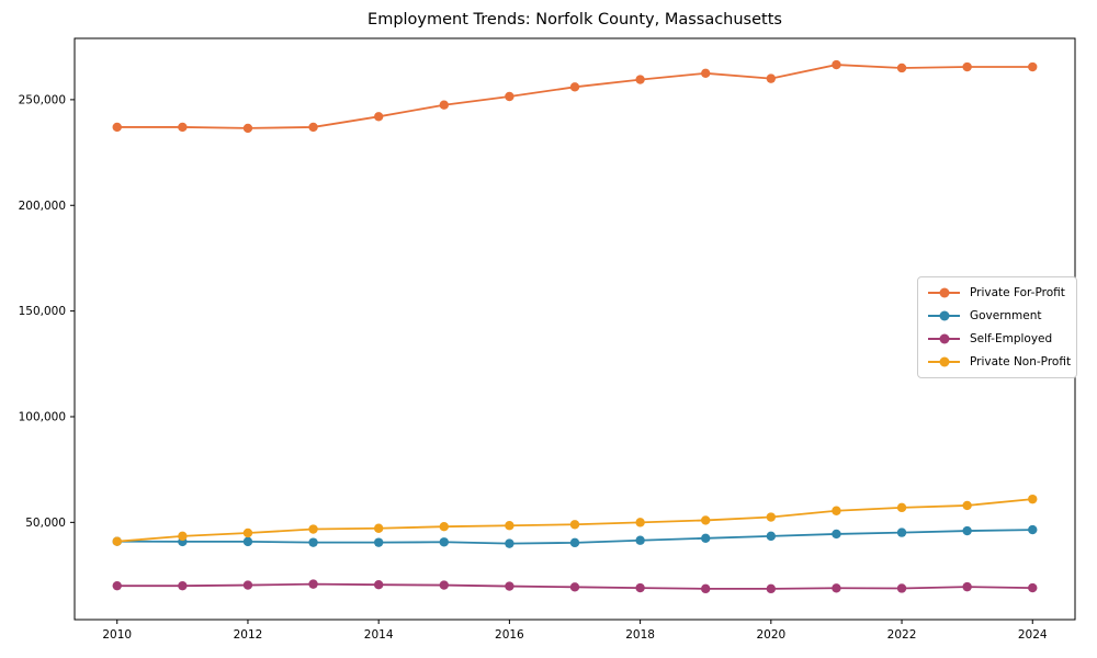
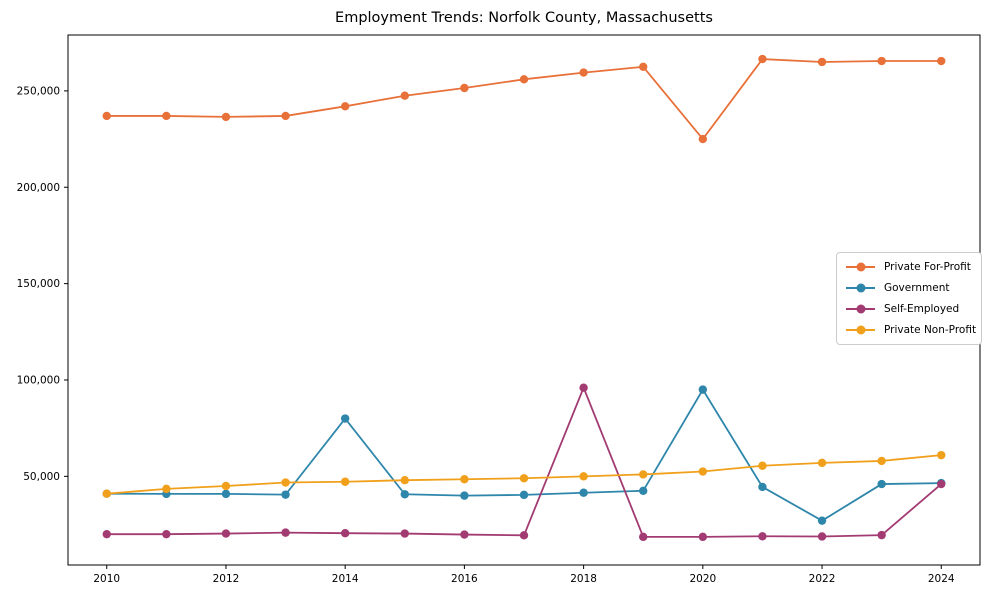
Government/2014: 40000 -> 80000
Self-Employed/2018: 19000 -> 96000
Private For-Profit/2020: 260000 -> 225000
Government/2020: 44000 -> 95000
Government/2022: 45000 -> 27000
Self-Employed/2024: 19000 -> 46000
